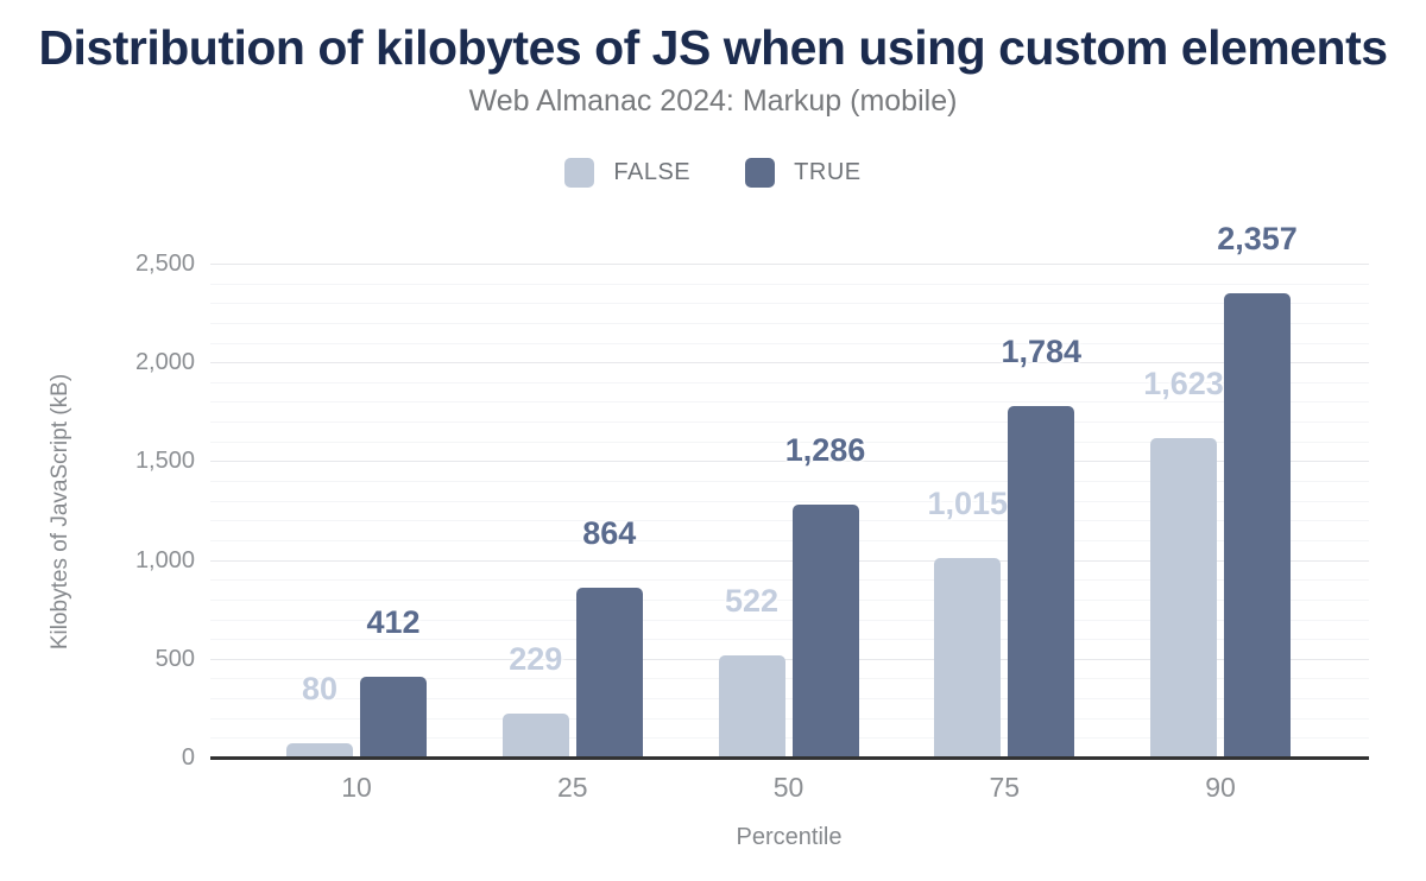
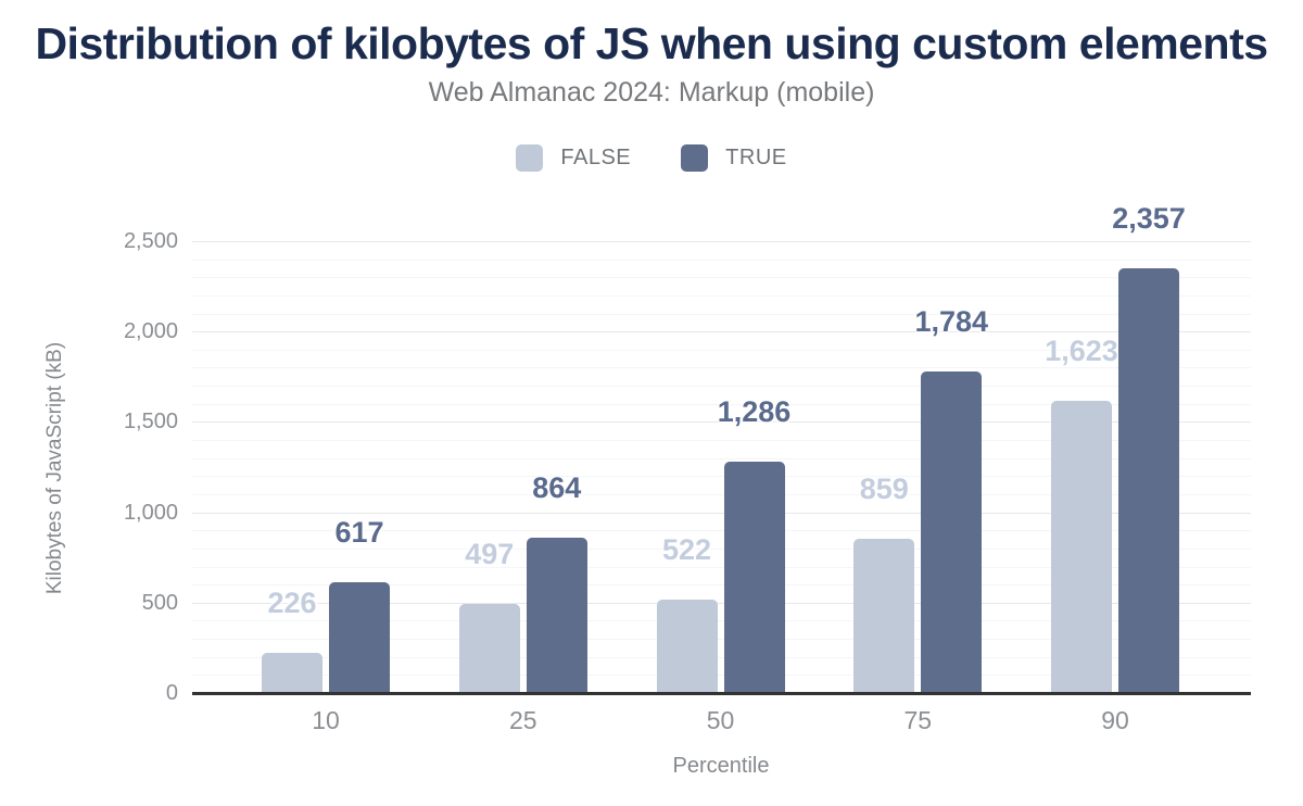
FALSE/10: 80 -> 226
TRUE/10: 412 -> 617
FALSE/25: 229 -> 497
FALSE/75: 1,015 -> 859
